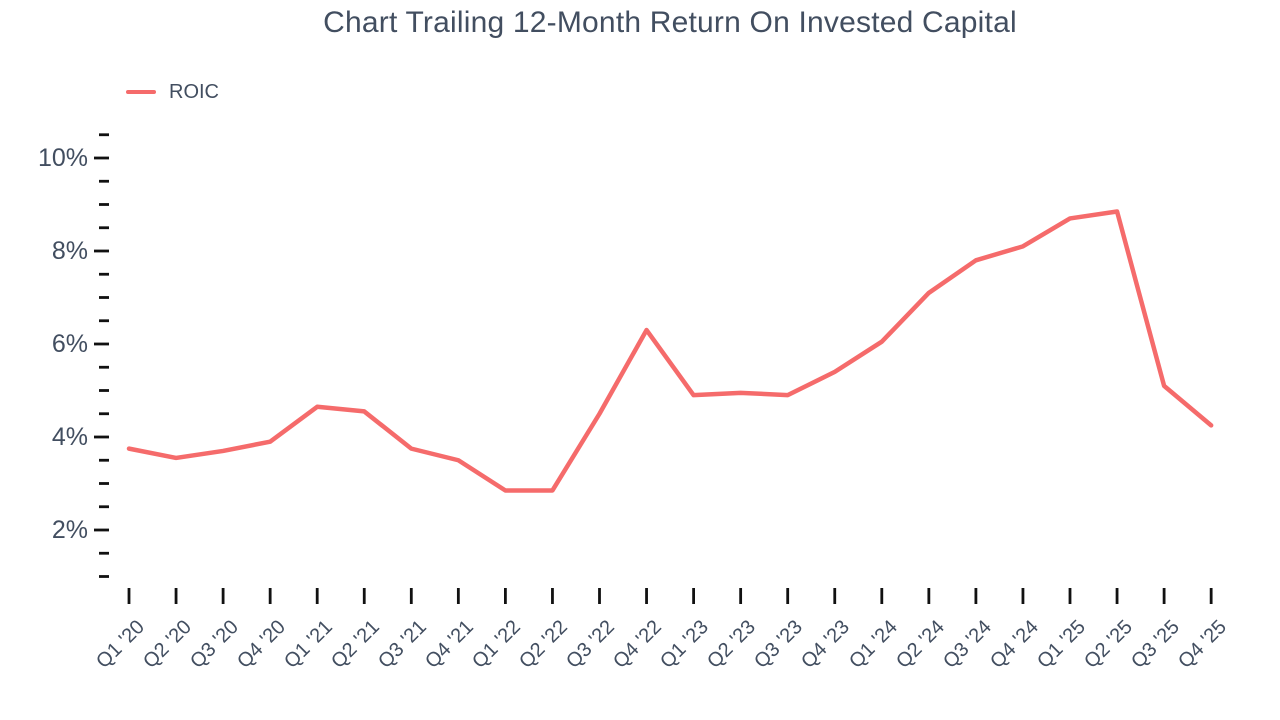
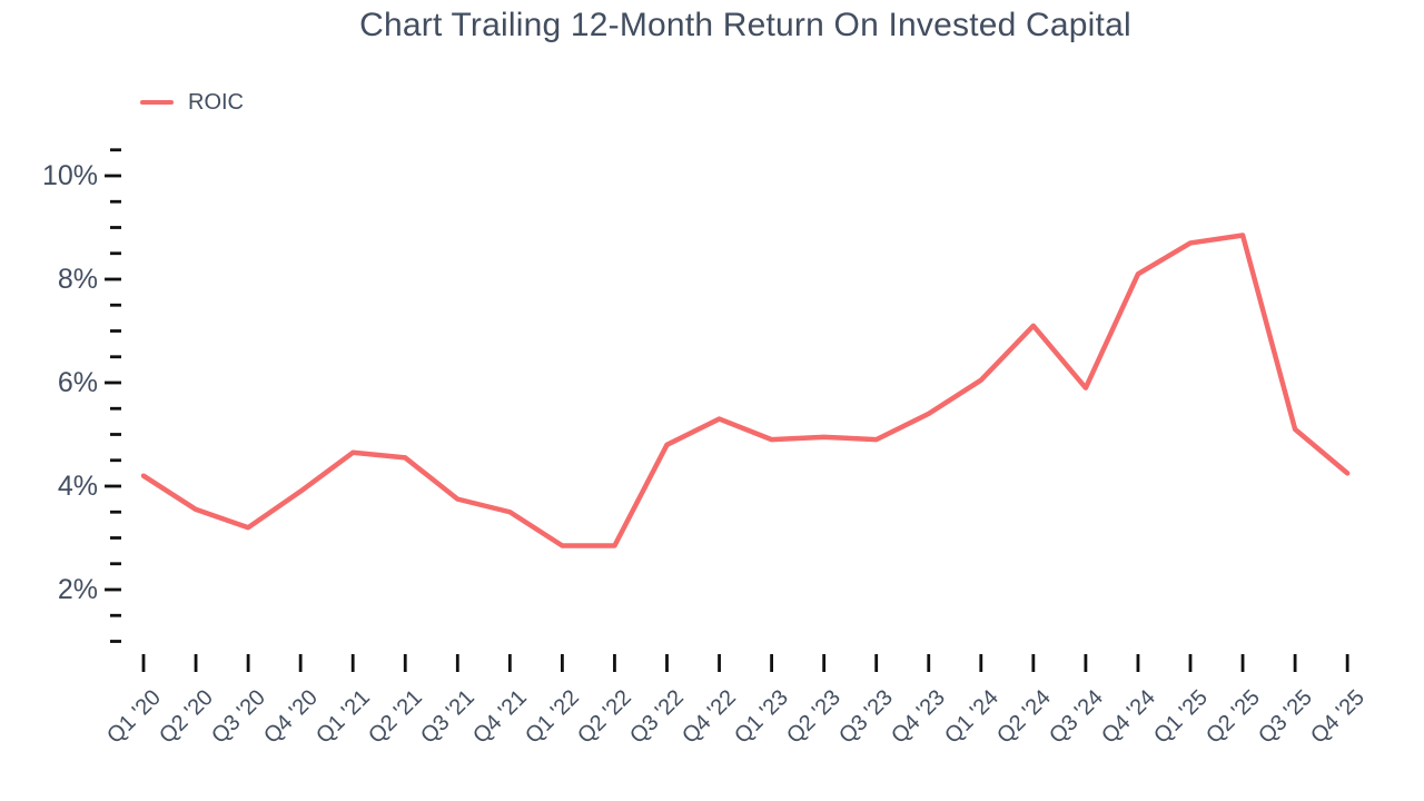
Q1 '20: 3.8% -> 4.2%
Q3 '20: 3.7% -> 3.2%
Q3 '22: 4.5% -> 4.8%
Q4 '22: 6.3% -> 5.3%
Q3 '24: 7.8% -> 5.9%
